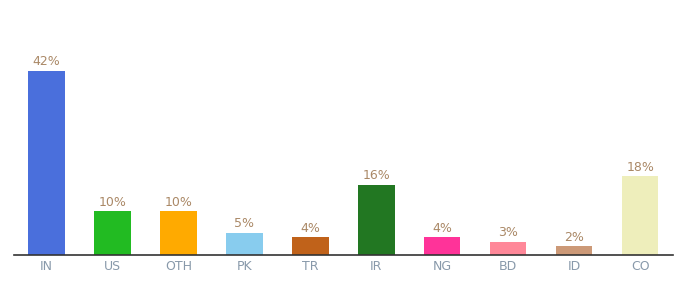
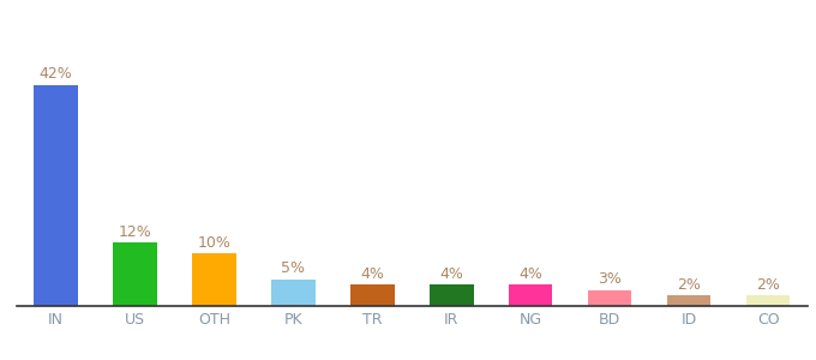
US: 10% -> 12%
IR: 16% -> 4%
CO: 18% -> 2%
